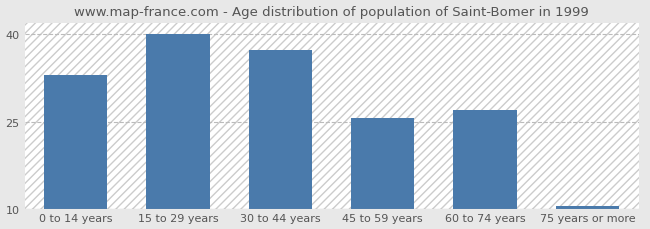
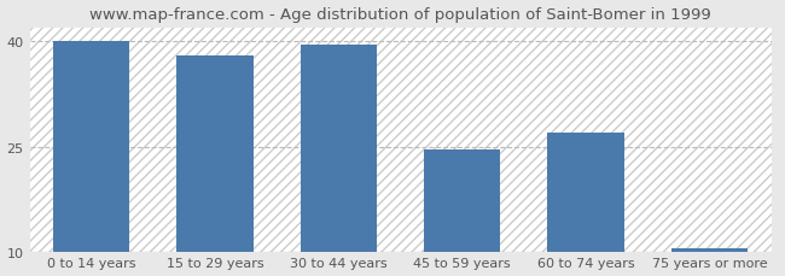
0 to 14 years: 33.0 -> 40.0
15 to 29 years: 40.0 -> 38.0
30 to 44 years: 37.4 -> 39.5
45 to 59 years: 25.6 -> 24.5
